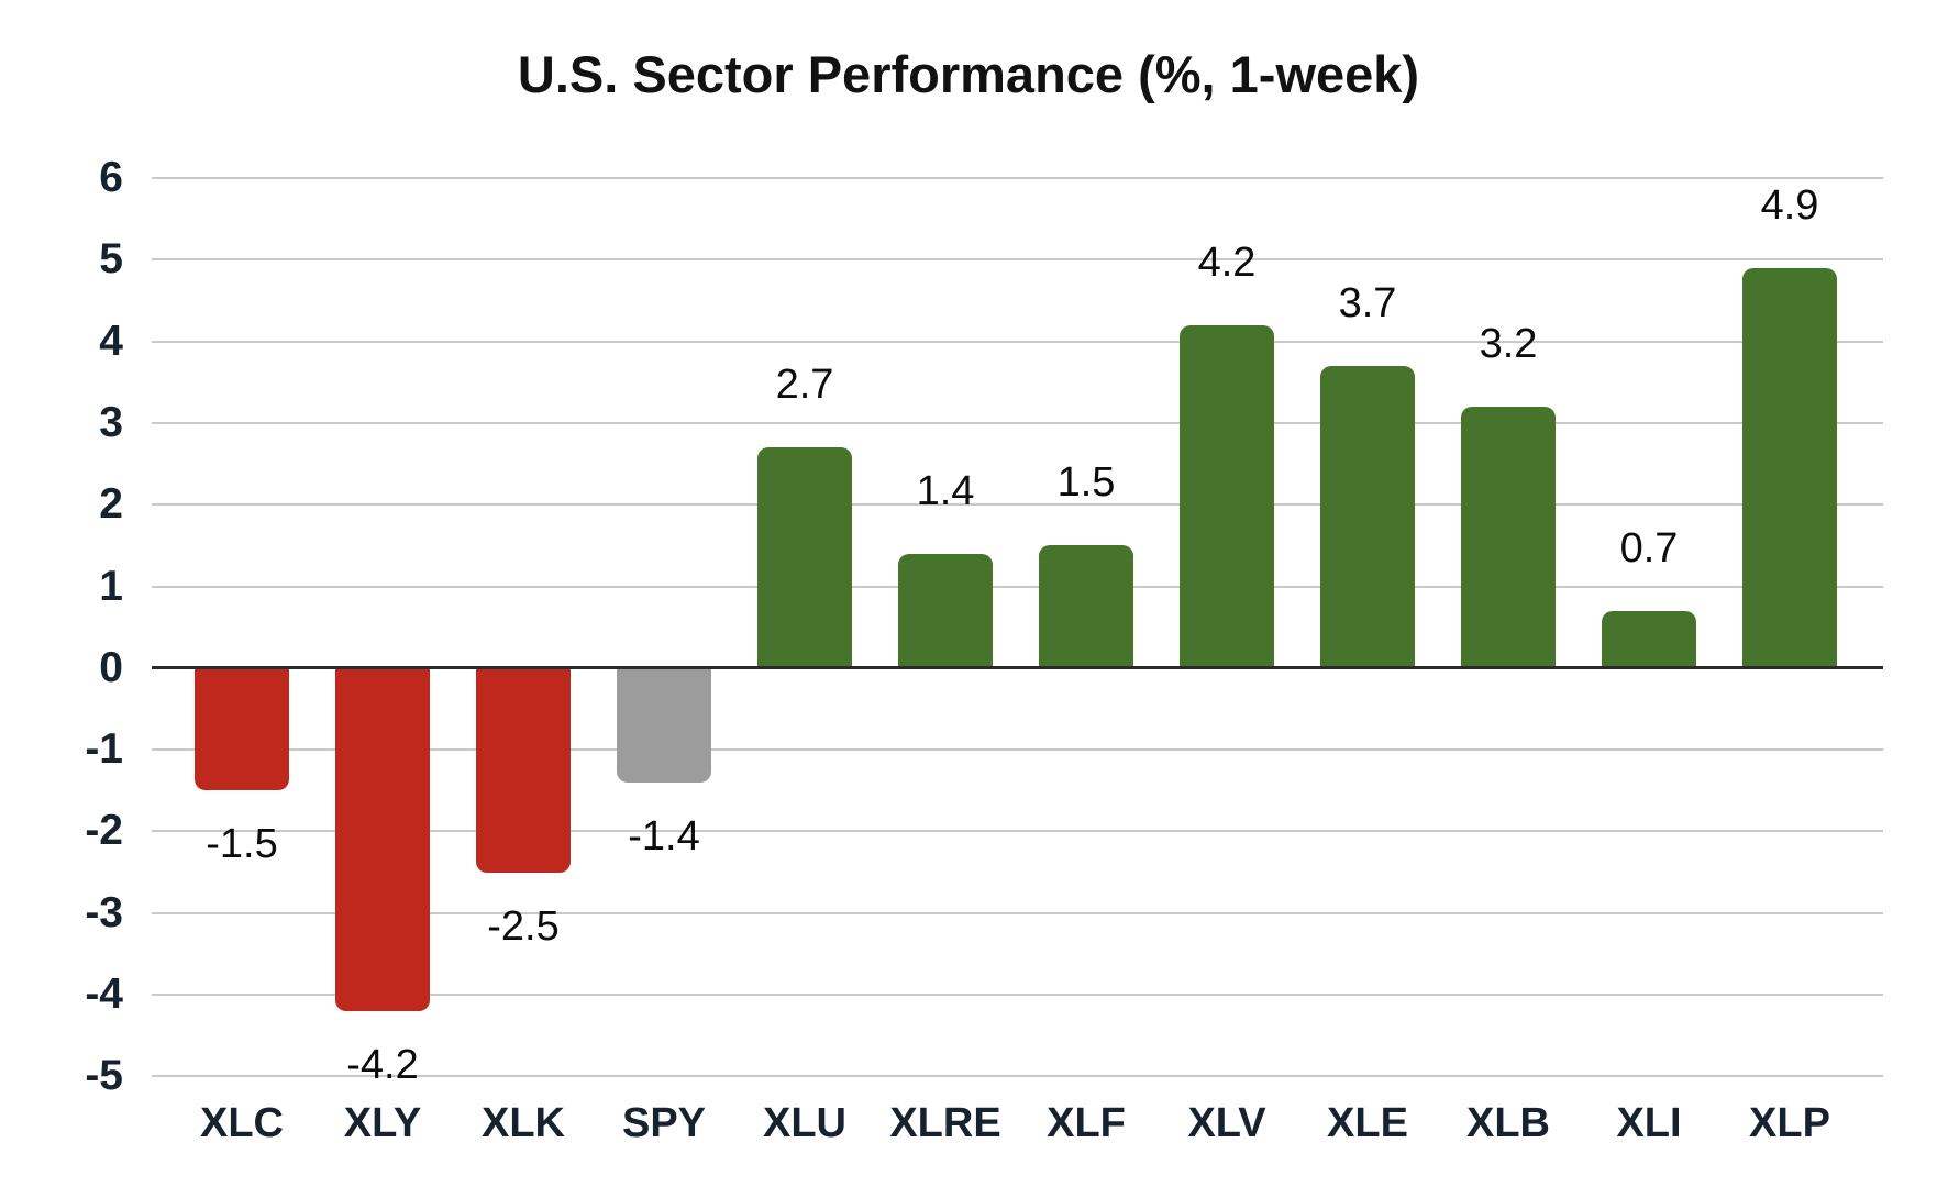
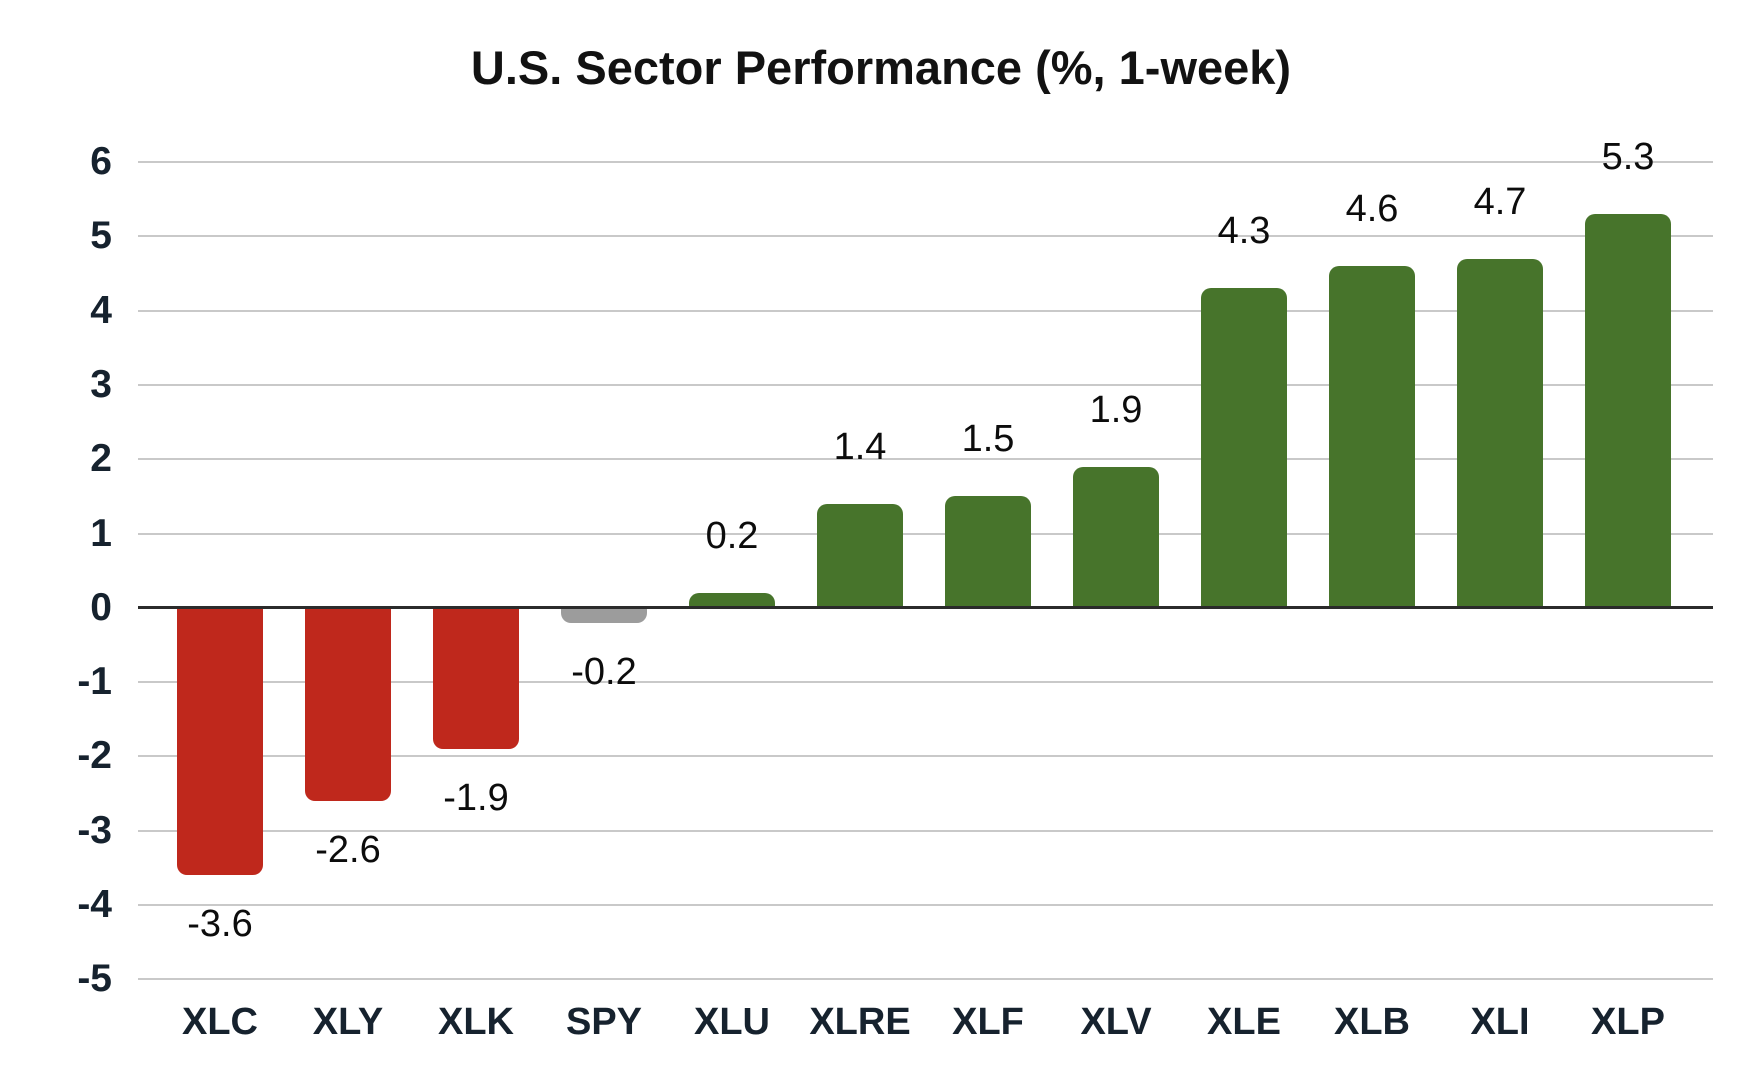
XLC: -1.5 -> -3.6
XLY: -4.2 -> -2.6
XLK: -2.5 -> -1.9
SPY: -1.4 -> -0.2
XLU: 2.7 -> 0.2
XLV: 4.2 -> 1.9
XLE: 3.7 -> 4.3
XLB: 3.2 -> 4.6
XLI: 0.7 -> 4.7
XLP: 4.9 -> 5.3
